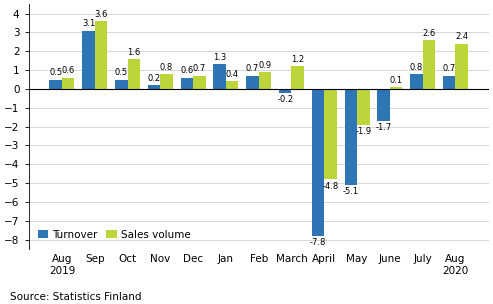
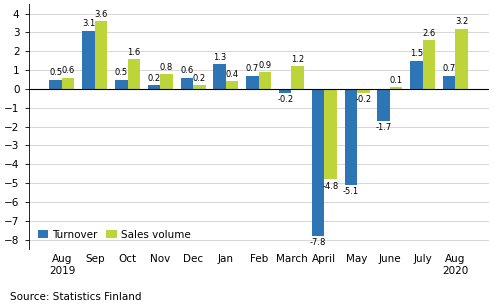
Sales volume/Dec: 0.7 -> 0.2
Sales volume/May: -1.9 -> -0.2
Turnover/July: 0.8 -> 1.5
Sales volume/Aug 2020: 2.4 -> 3.2
